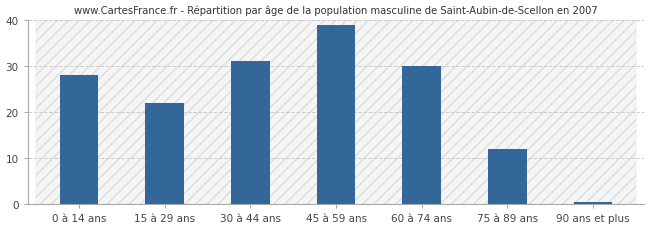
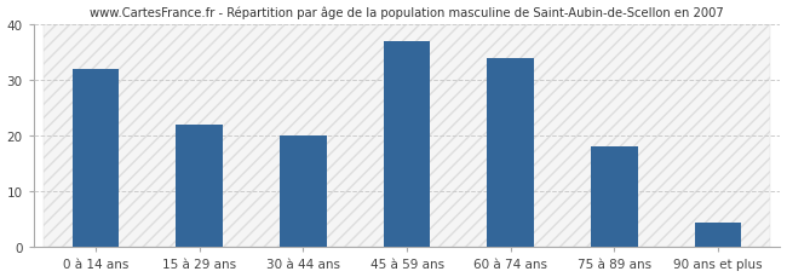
0 à 14 ans: 28.0 -> 32.0
30 à 44 ans: 31.0 -> 20.0
45 à 59 ans: 39.0 -> 37.0
60 à 74 ans: 30.0 -> 34.0
75 à 89 ans: 12.0 -> 18.0
90 ans et plus: 0.5 -> 4.5
